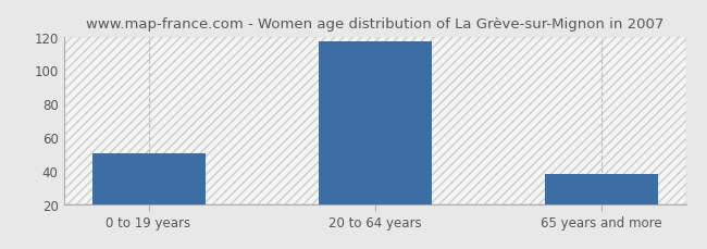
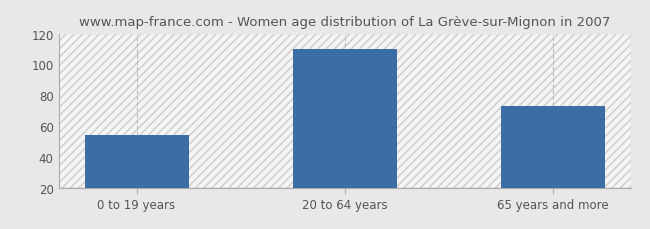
0 to 19 years: 50 -> 54
20 to 64 years: 117 -> 110
65 years and more: 38 -> 73
